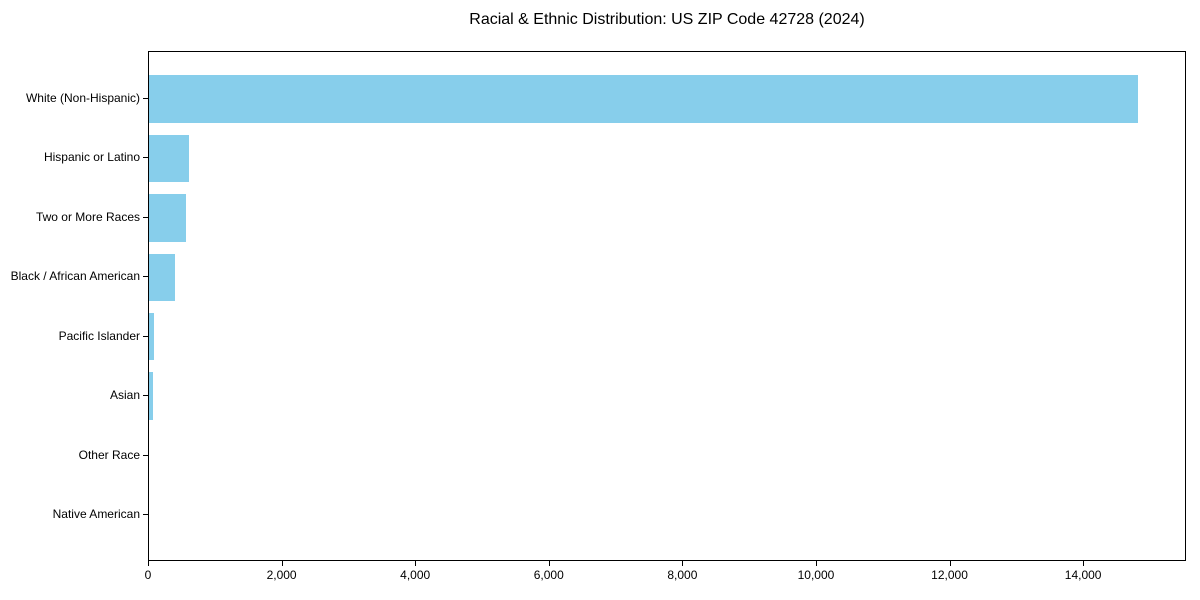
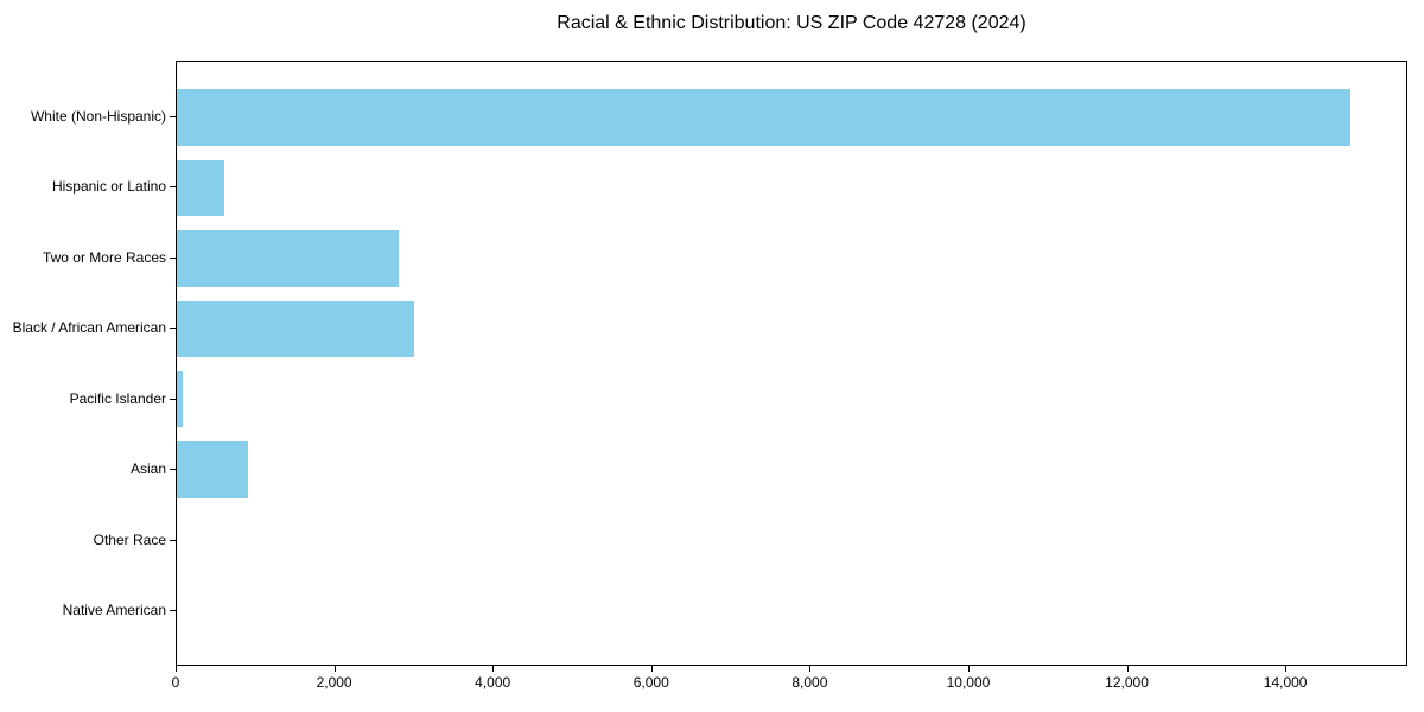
Two or More Races: 600 -> 2800
Black / African American: 400 -> 3000
Asian: 100 -> 900
